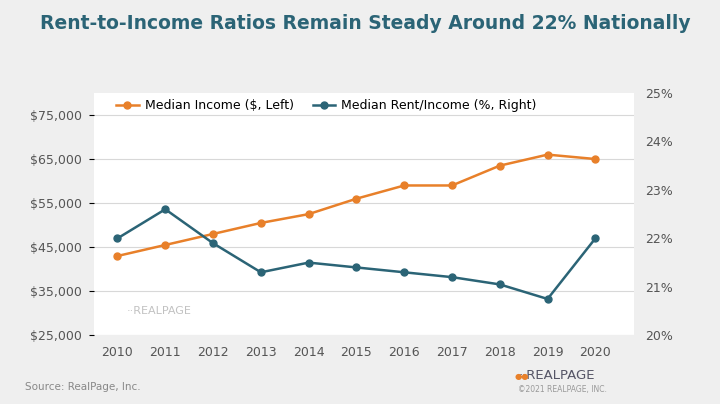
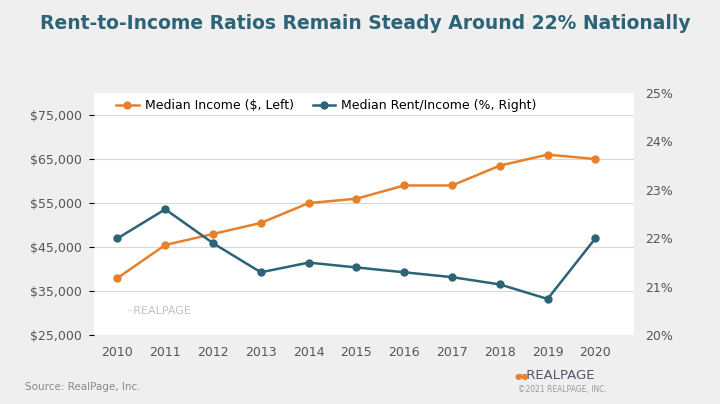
Median Income ($, Left)/2010: $43,000 -> $38,000
Median Income ($, Left)/2014: $52,500 -> $55,000
